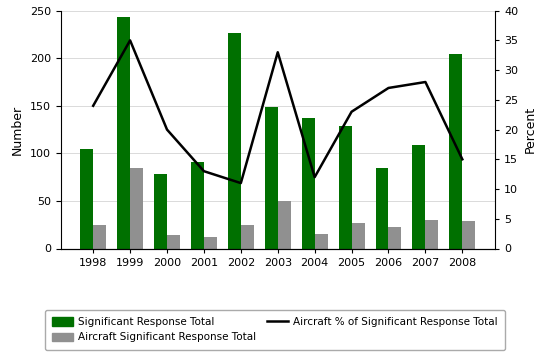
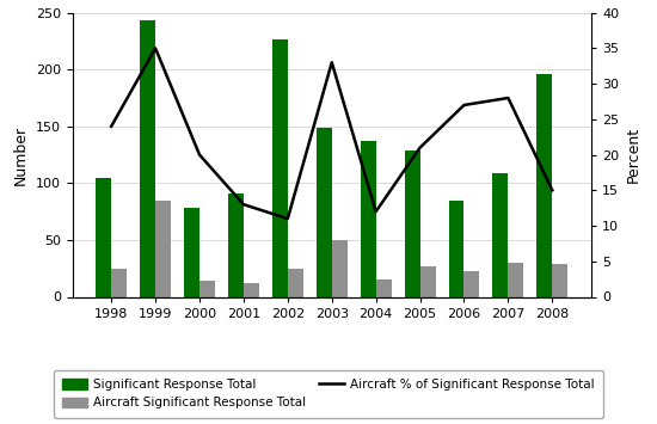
Aircraft % of Significant Response Total/2005: 23 -> 21
Significant Response Total/2008: 204 -> 196
